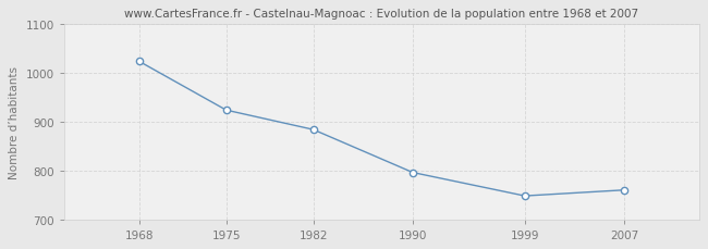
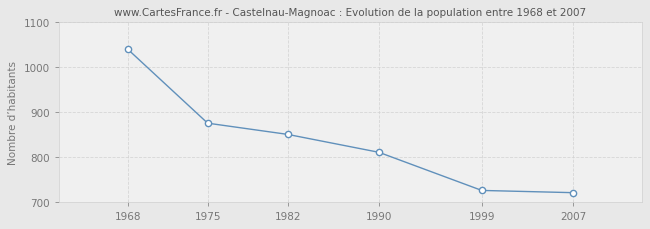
1968: 1024 -> 1040
1975: 924 -> 875
1982: 884 -> 850
1990: 796 -> 810
1999: 748 -> 725
2007: 760 -> 720
